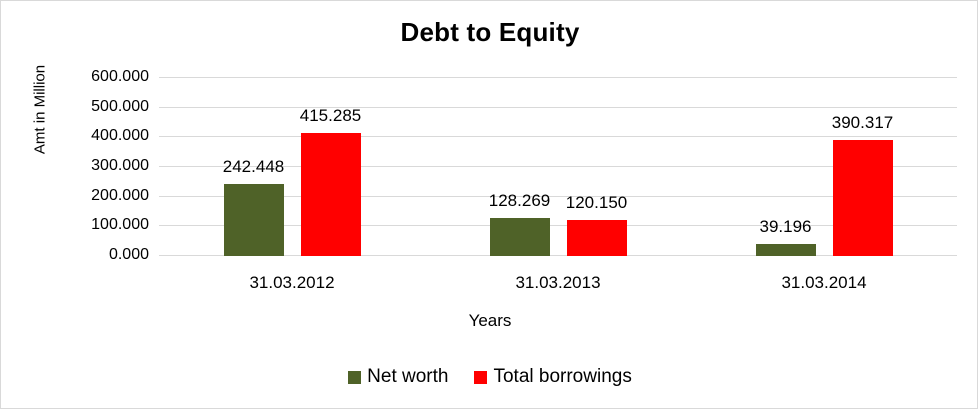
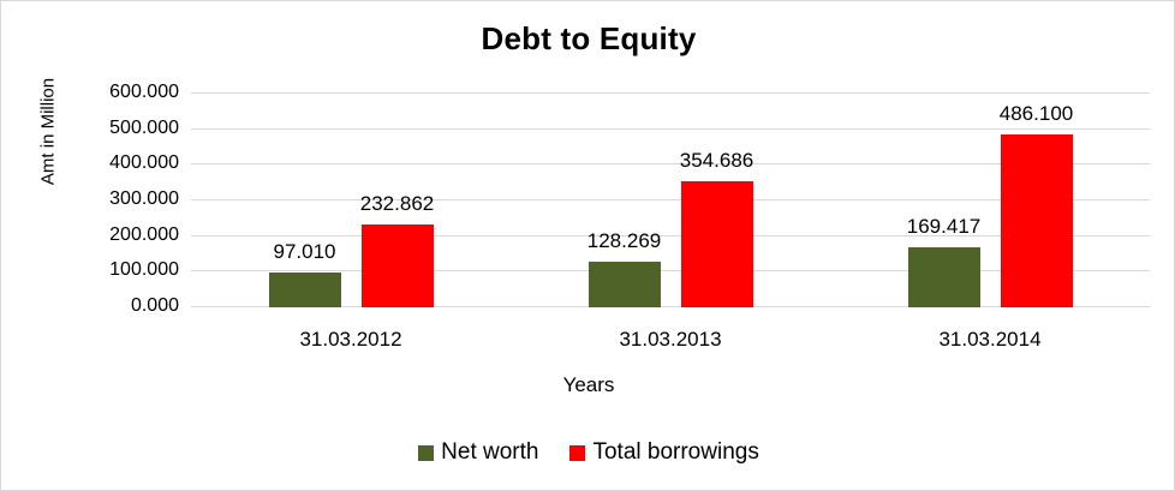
Net worth/31.03.2012: 242.448 -> 97.010
Total borrowings/31.03.2012: 415.285 -> 232.862
Total borrowings/31.03.2013: 120.150 -> 354.686
Net worth/31.03.2014: 39.196 -> 169.417
Total borrowings/31.03.2014: 390.317 -> 486.100
